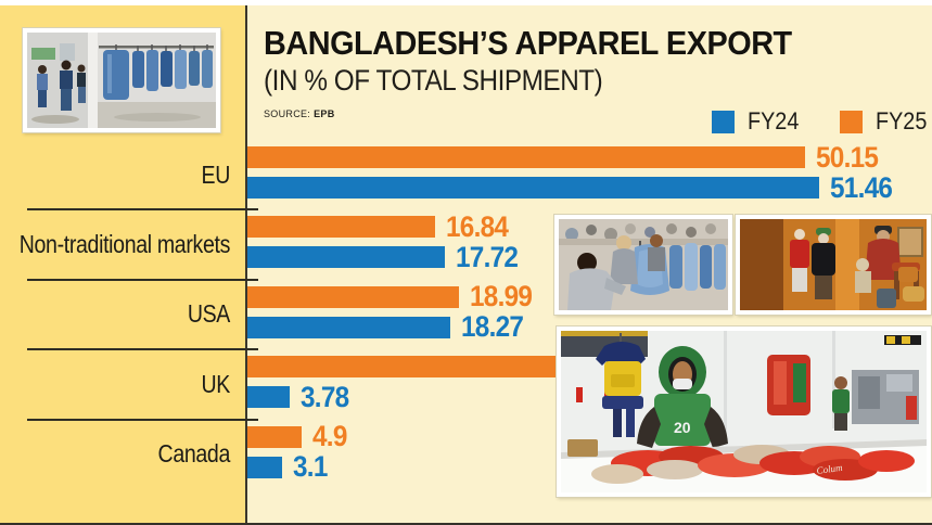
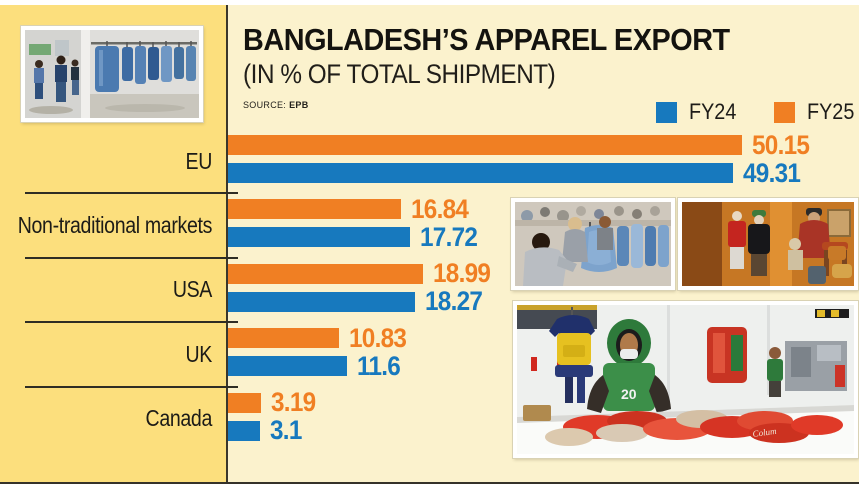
FY24/EU: 51.46 -> 49.31
FY25/UK: 27.66 -> 10.83
FY24/UK: 3.78 -> 11.6
FY25/Canada: 4.9 -> 3.19
